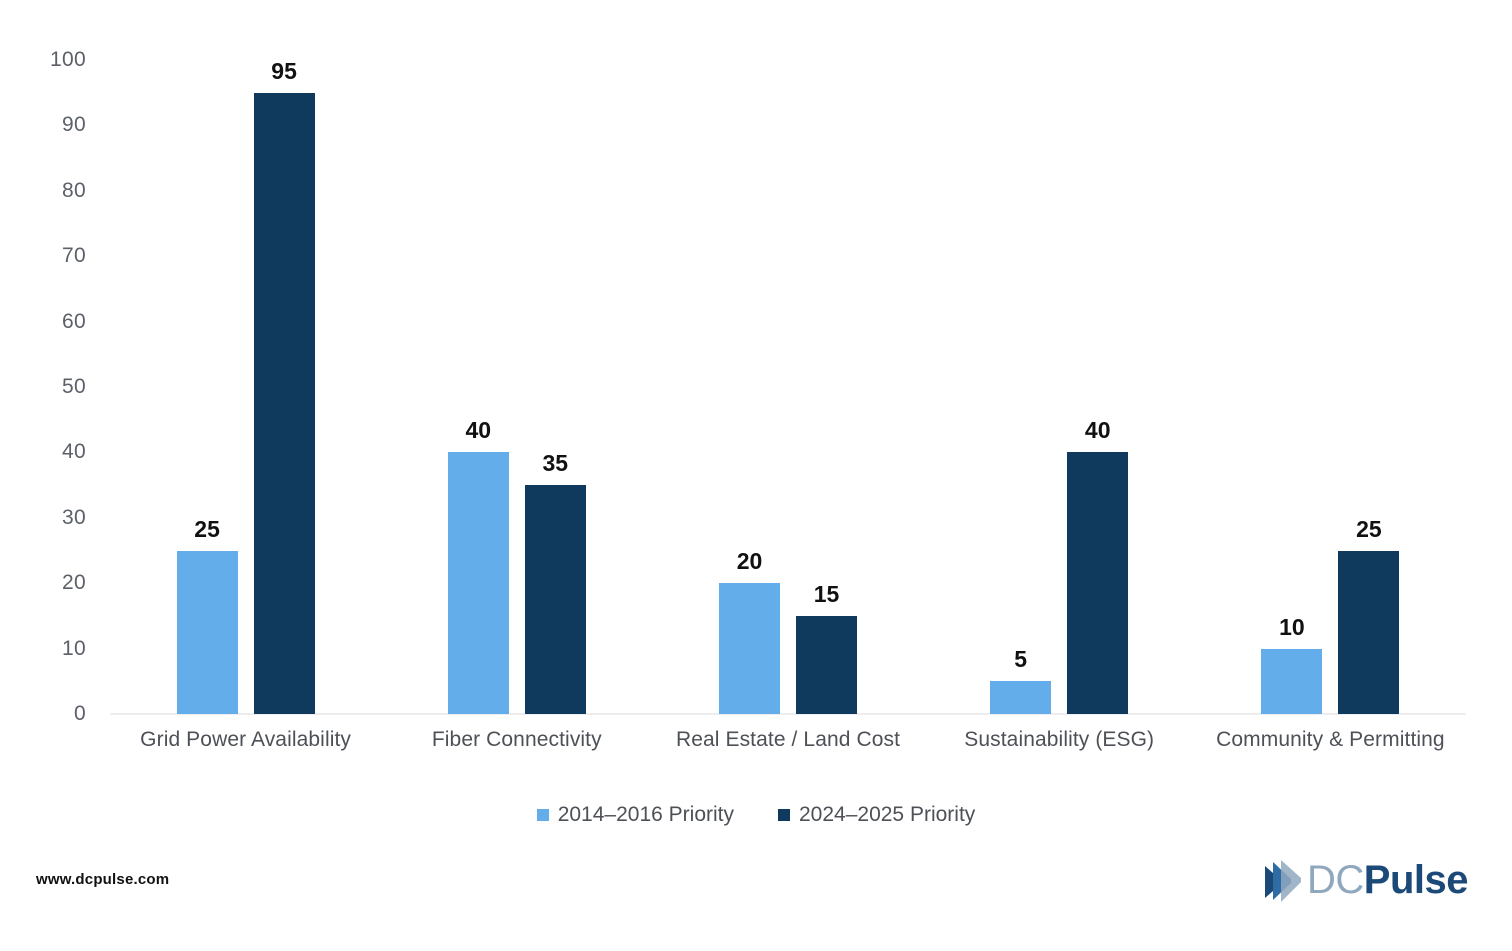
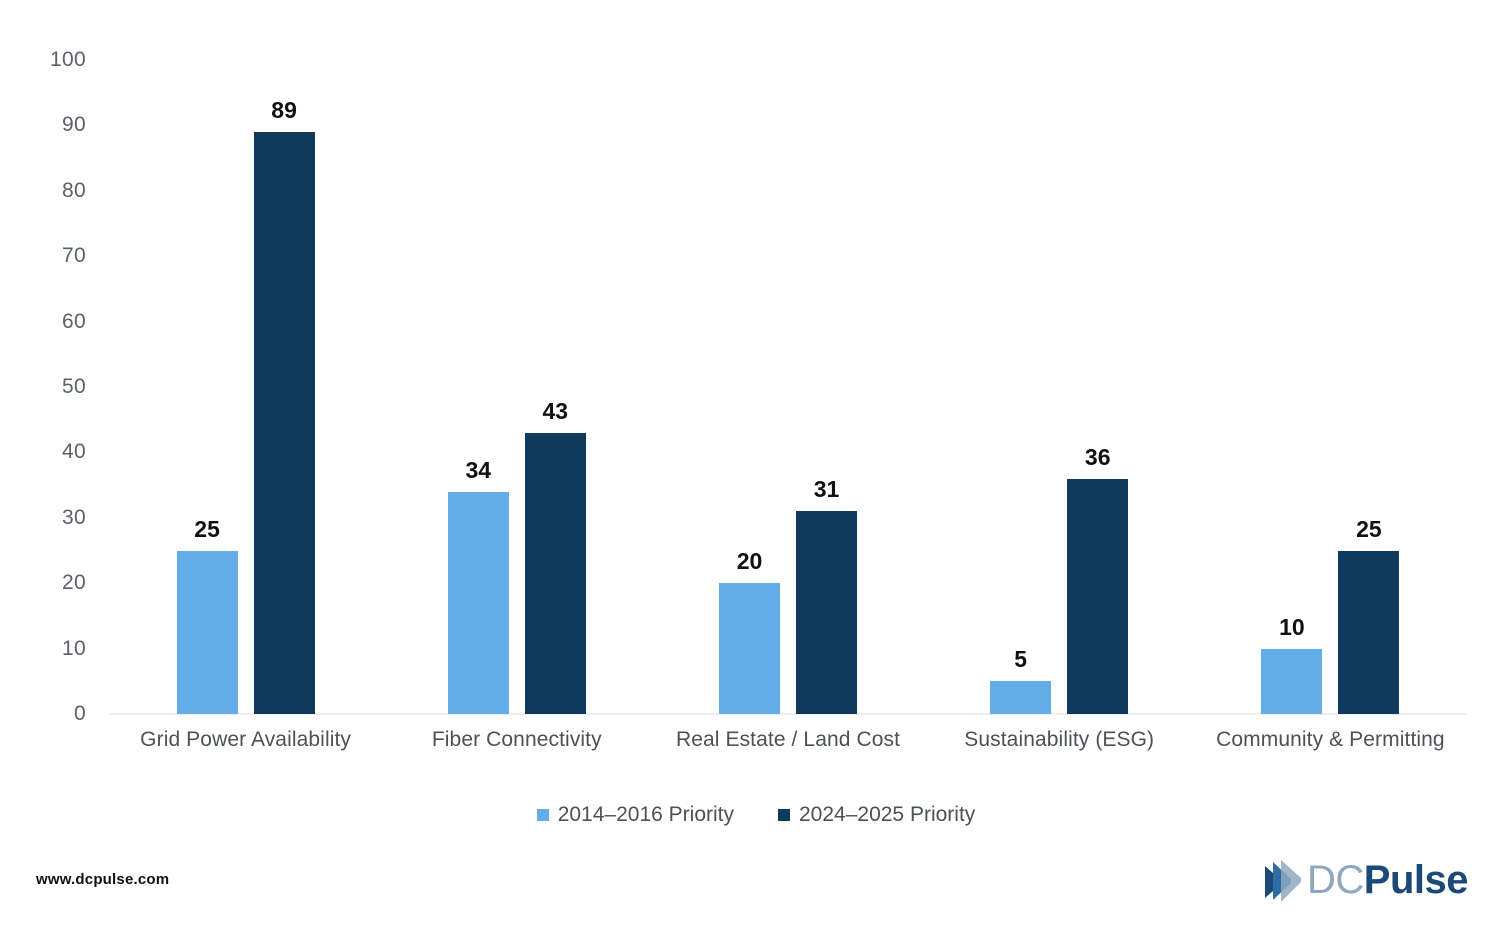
2024–2025 Priority/Grid Power Availability: 95 -> 89
2014–2016 Priority/Fiber Connectivity: 40 -> 34
2024–2025 Priority/Fiber Connectivity: 35 -> 43
2024–2025 Priority/Real Estate / Land Cost: 15 -> 31
2024–2025 Priority/Sustainability (ESG): 40 -> 36
